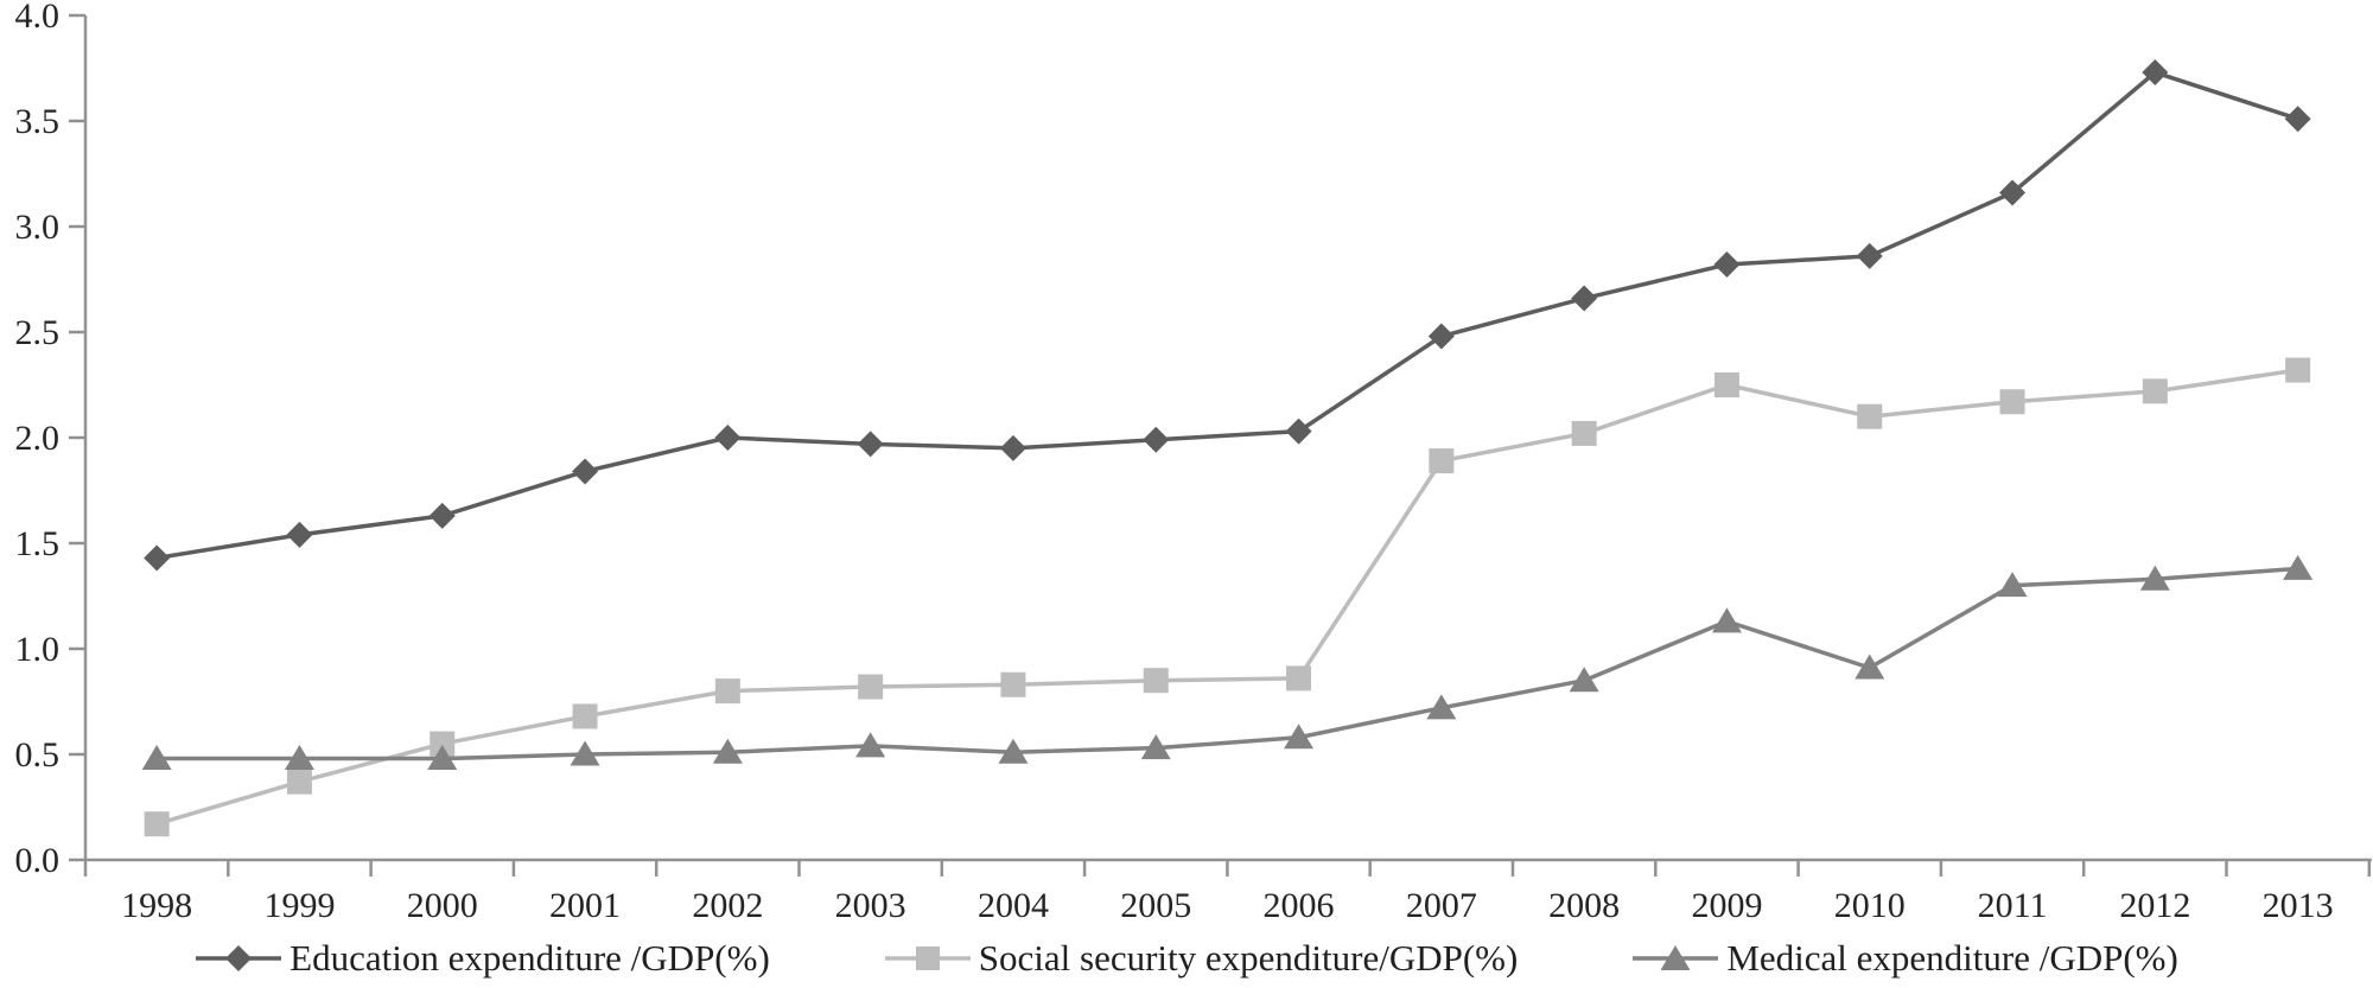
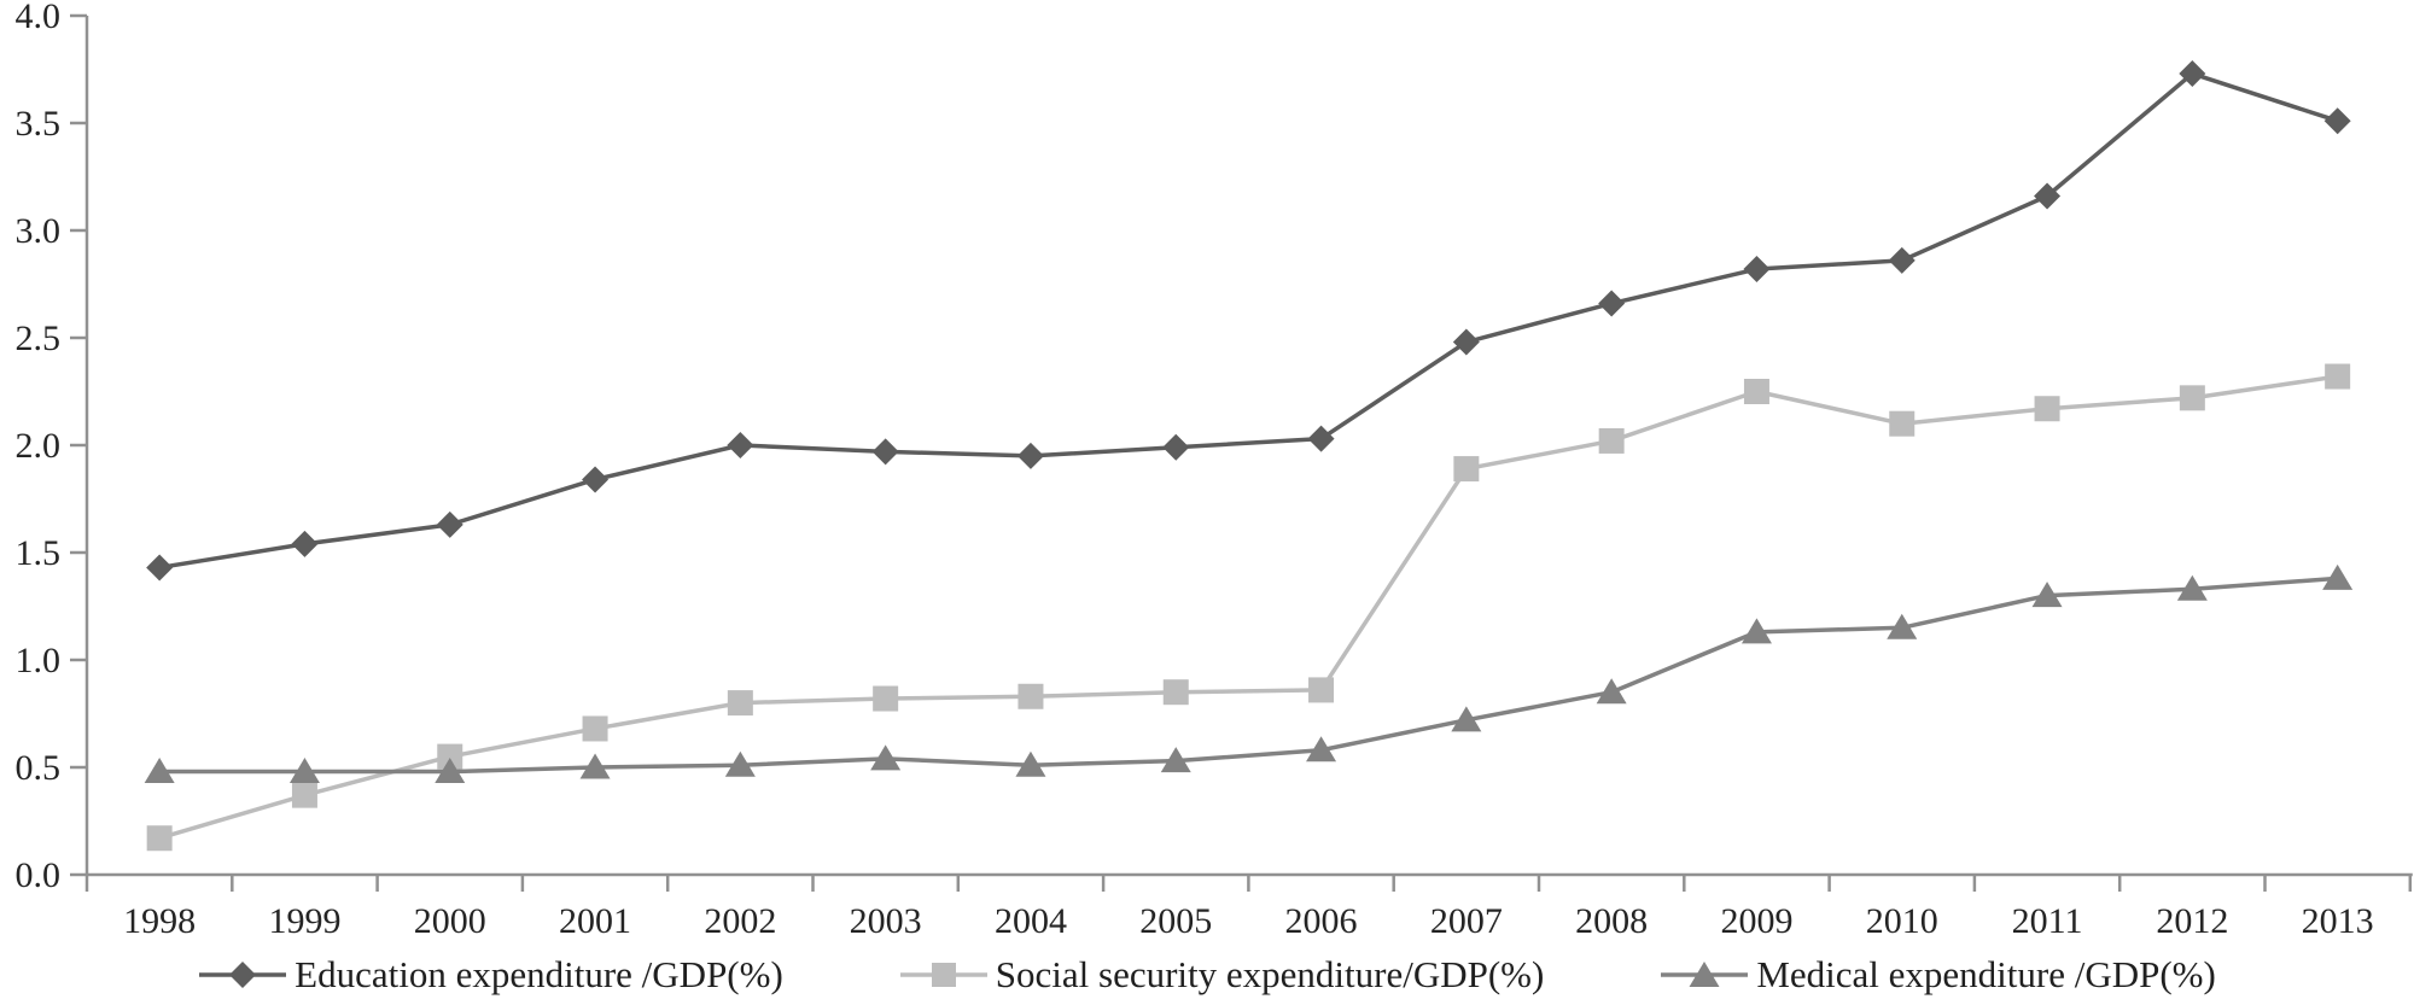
Medical expenditure /GDP(%)/2010: 0.91 -> 1.15
